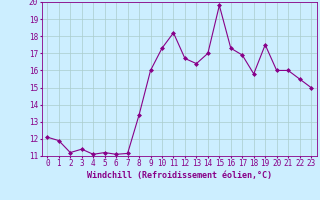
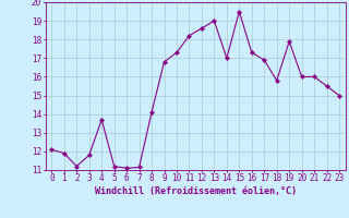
3: 11.4 -> 11.8
4: 11.1 -> 13.7
8: 13.4 -> 14.1
9: 16.0 -> 16.8
12: 16.7 -> 18.6
13: 16.4 -> 19.0
15: 19.8 -> 19.5
19: 17.5 -> 17.9
